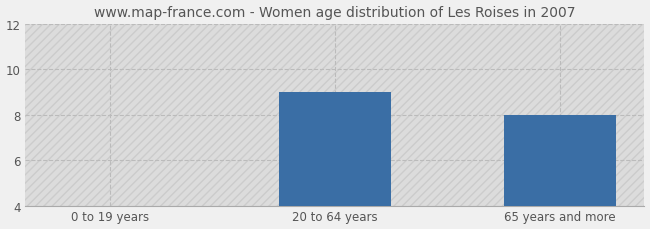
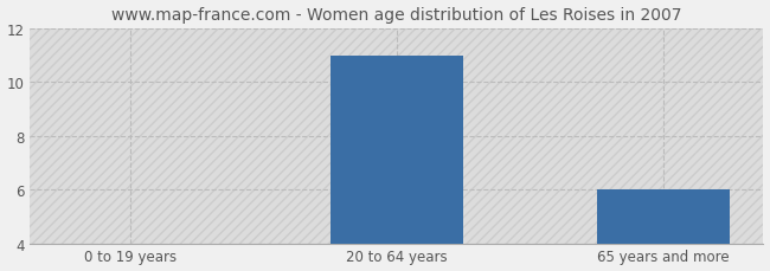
20 to 64 years: 9.00 -> 11.00
65 years and more: 8.00 -> 6.00
